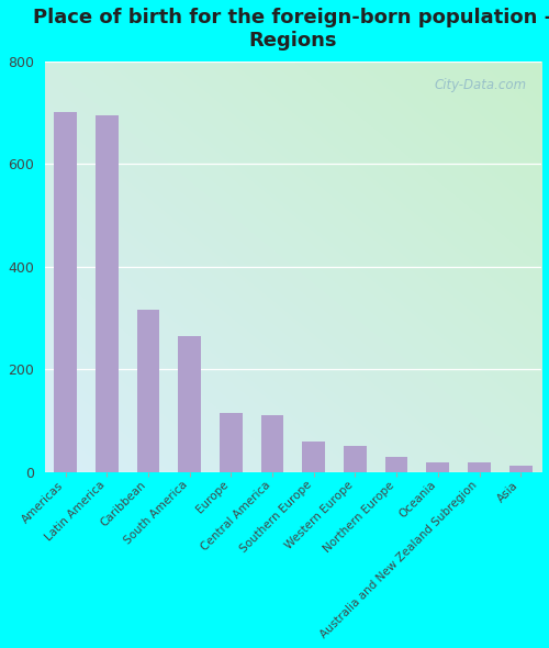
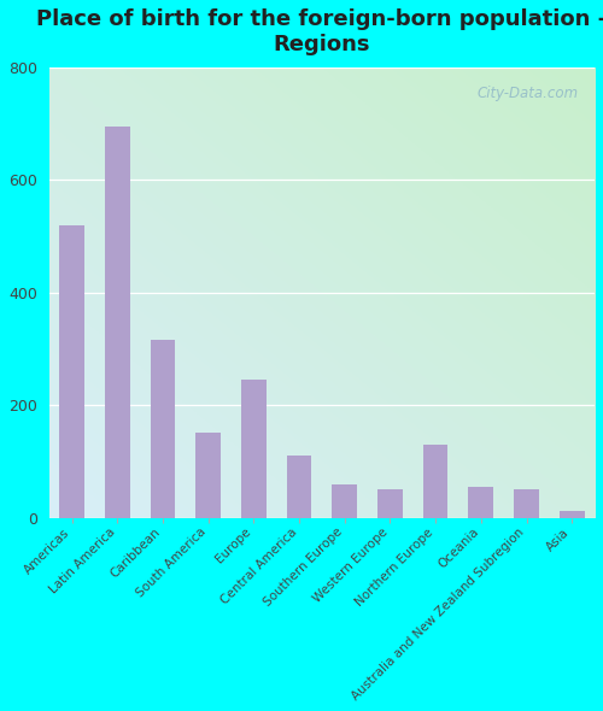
Americas: 700 -> 520
South America: 265 -> 150
Europe: 115 -> 245
Northern Europe: 30 -> 130
Oceania: 18 -> 55
Australia and New Zealand Subregion: 18 -> 50
